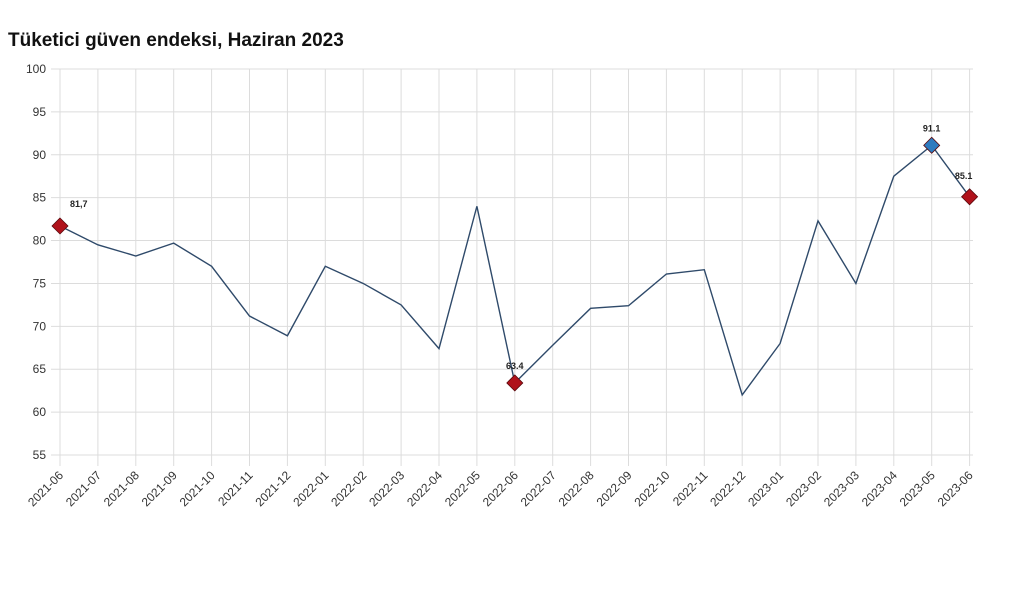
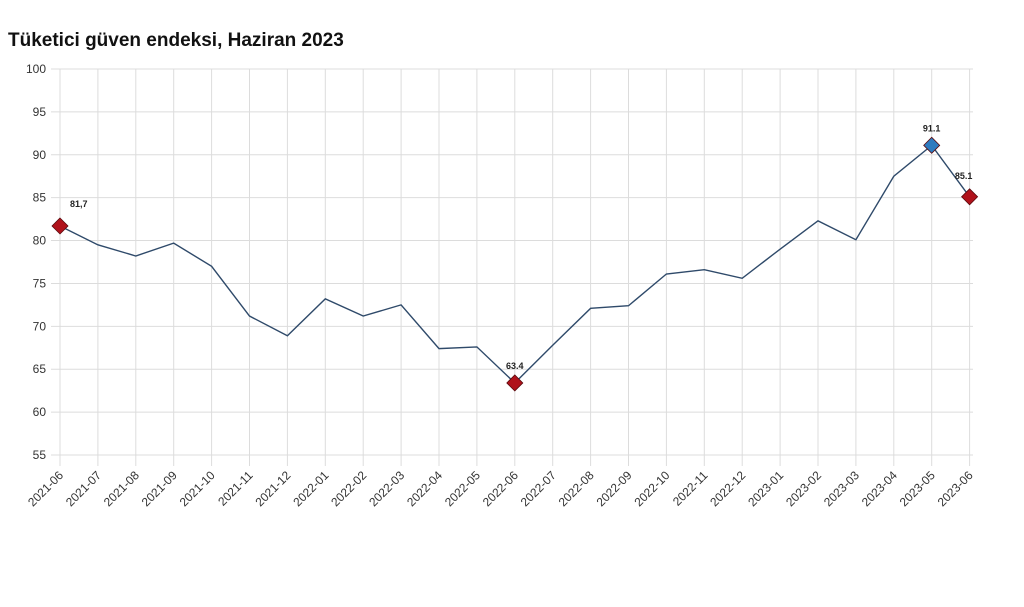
2022-01: 77 -> 73
2022-02: 75 -> 71
2022-05: 84 -> 68
2022-12: 62 -> 76
2023-01: 68 -> 79
2023-03: 75 -> 80
